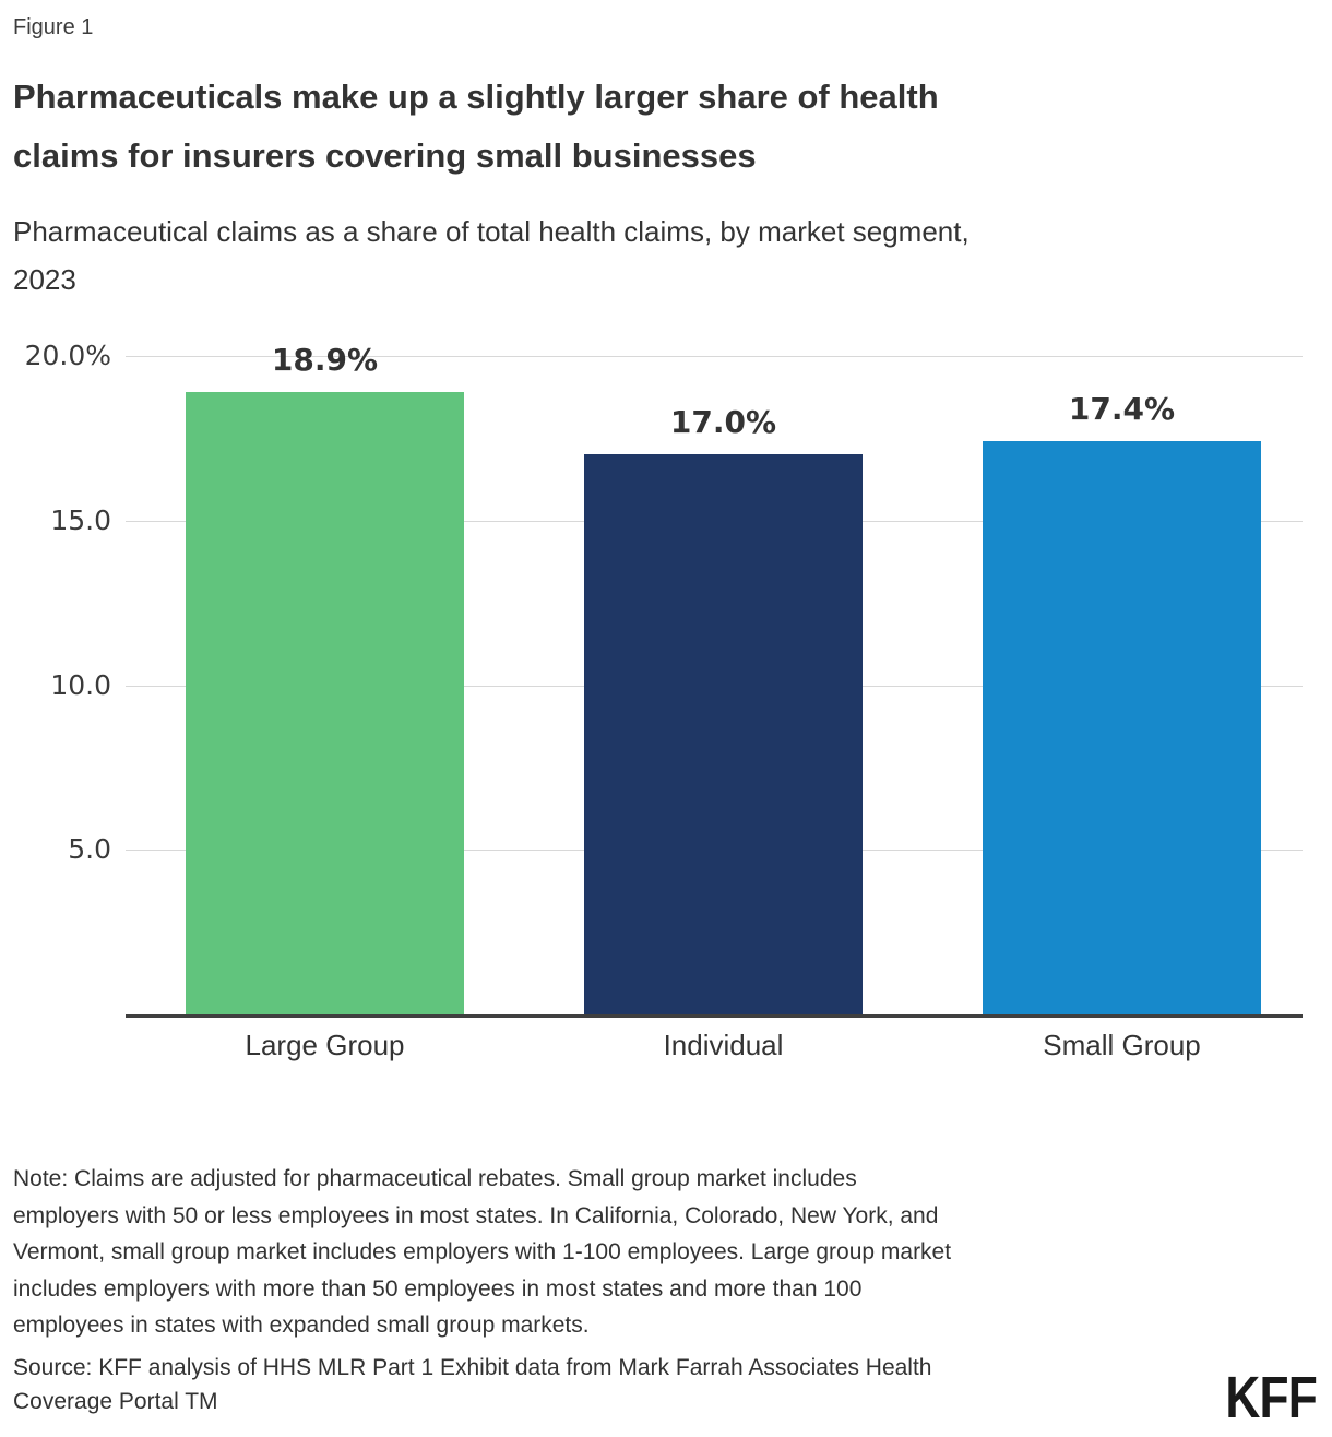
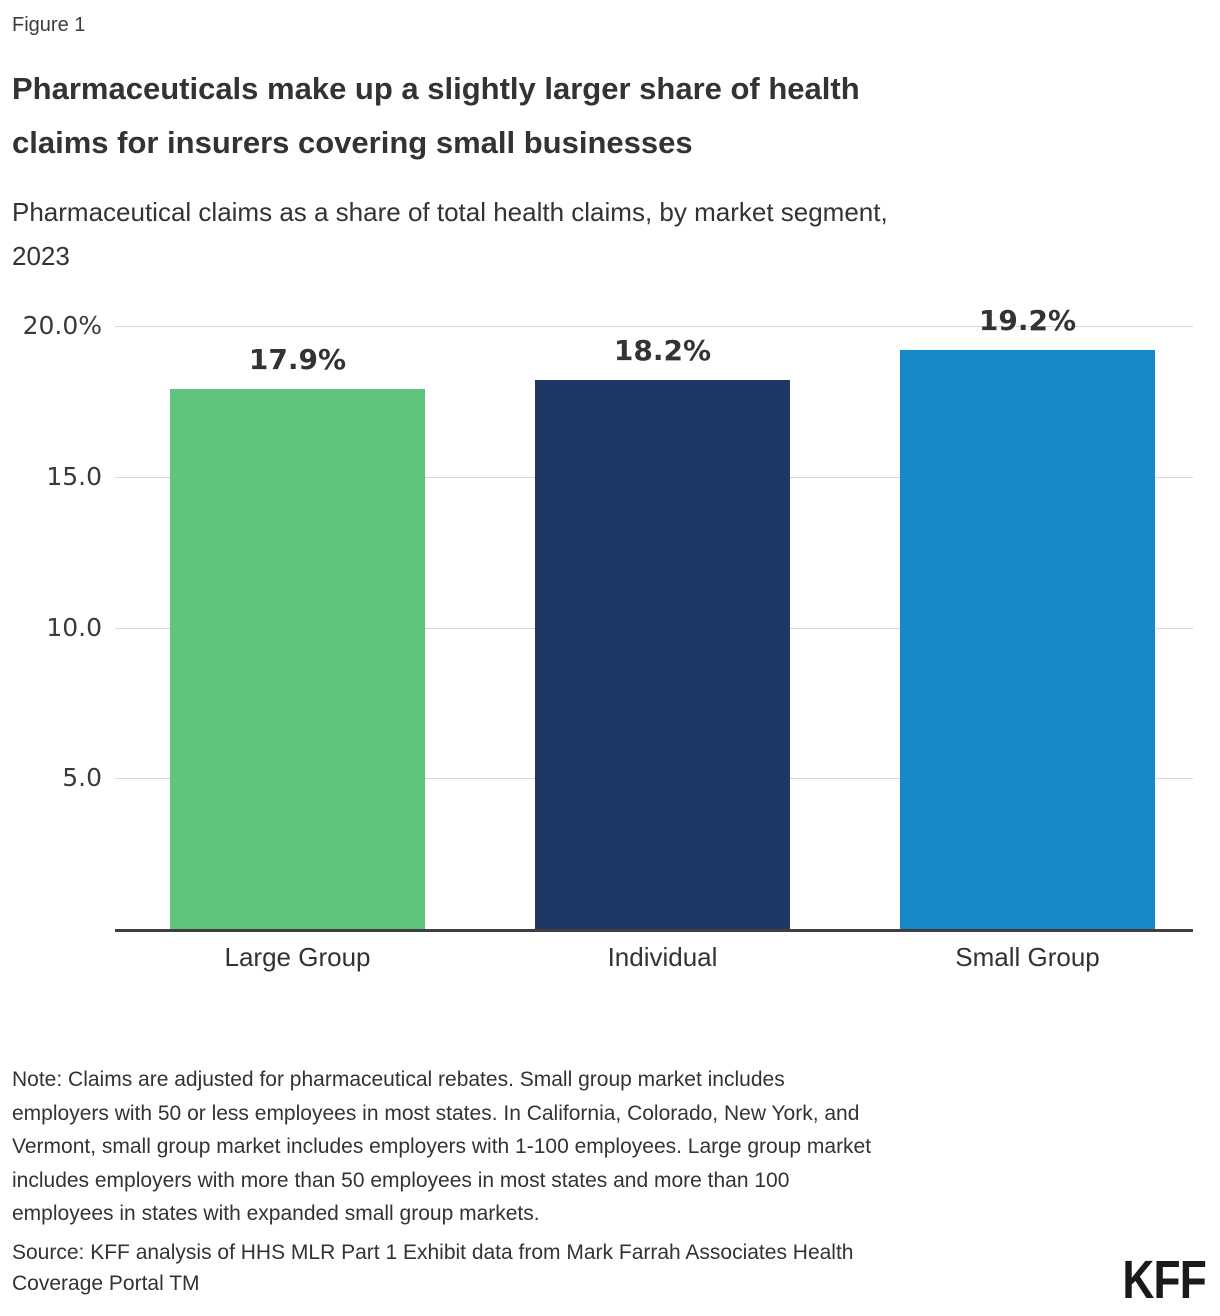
Large Group: 18.9% -> 17.9%
Individual: 17.0% -> 18.2%
Small Group: 17.4% -> 19.2%
